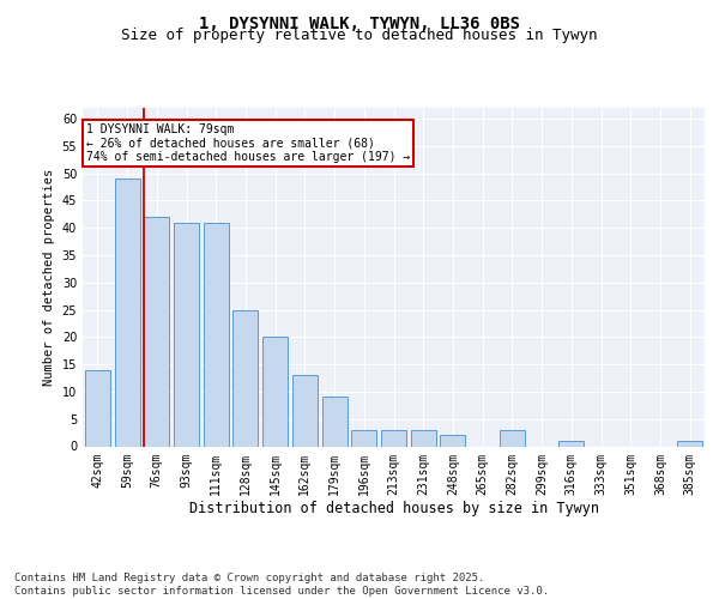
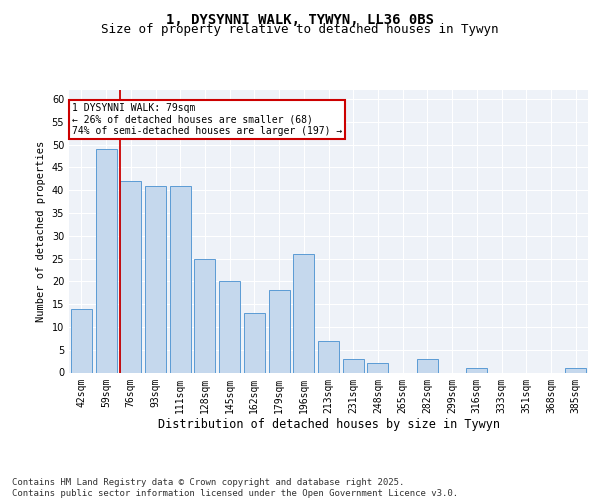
179sqm: 9 -> 18
196sqm: 3 -> 26
213sqm: 3 -> 7
